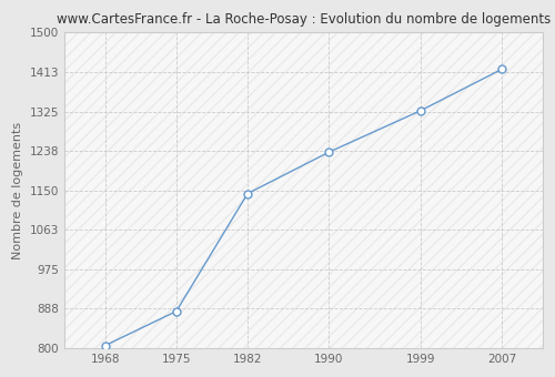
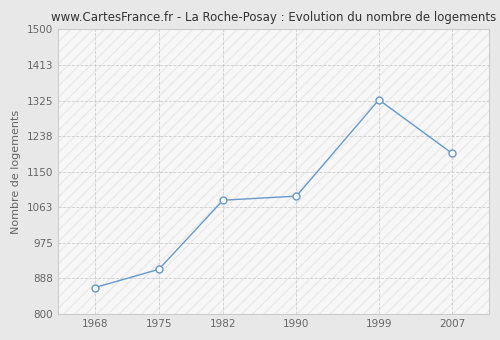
1968: 806 -> 865
1975: 882 -> 910
1982: 1143 -> 1080
1990: 1235 -> 1090
2007: 1419 -> 1195
